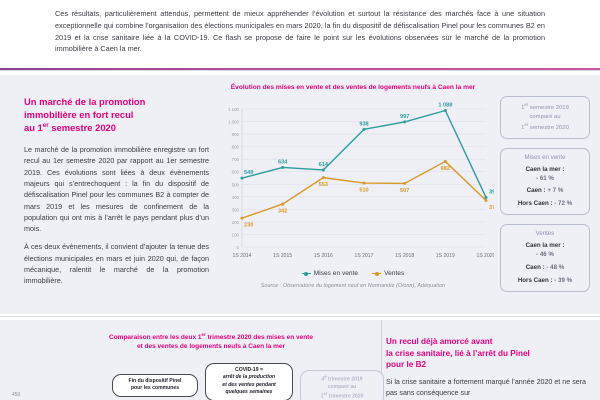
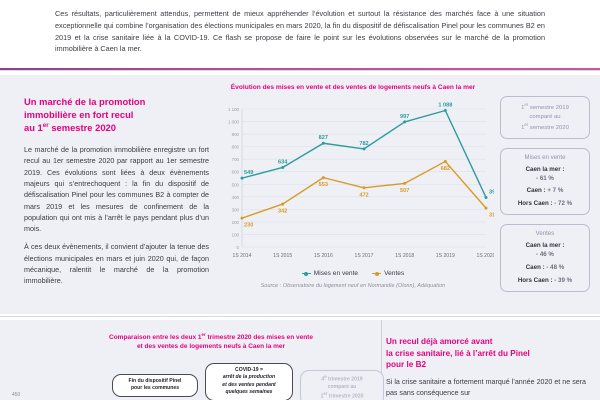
Mises en vente/1S 2016: 614 -> 827
Mises en vente/1S 2017: 938 -> 782
Ventes/1S 2017: 510 -> 472
Ventes/1S 2020: 371 -> 310
